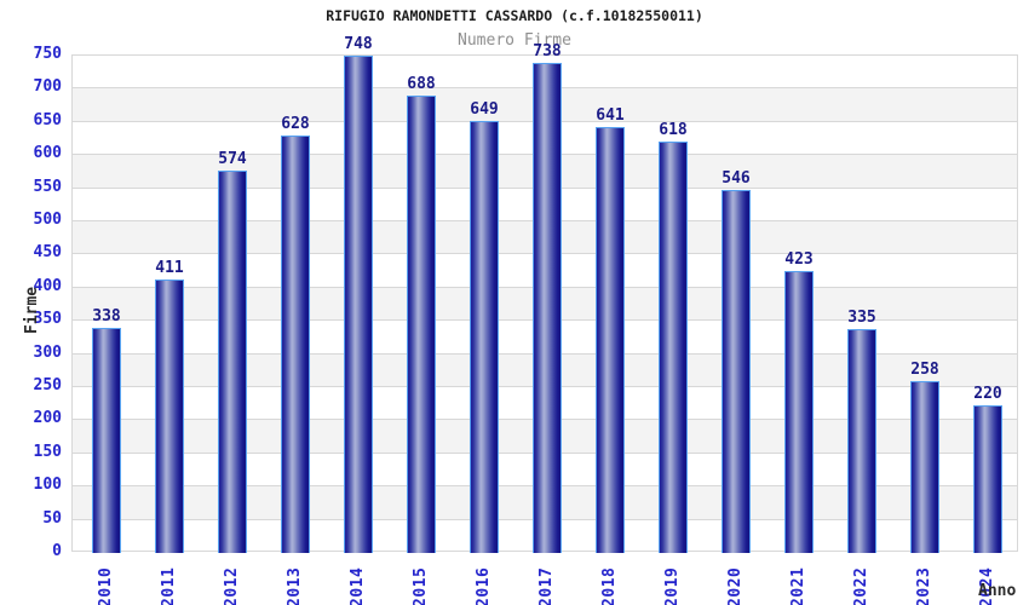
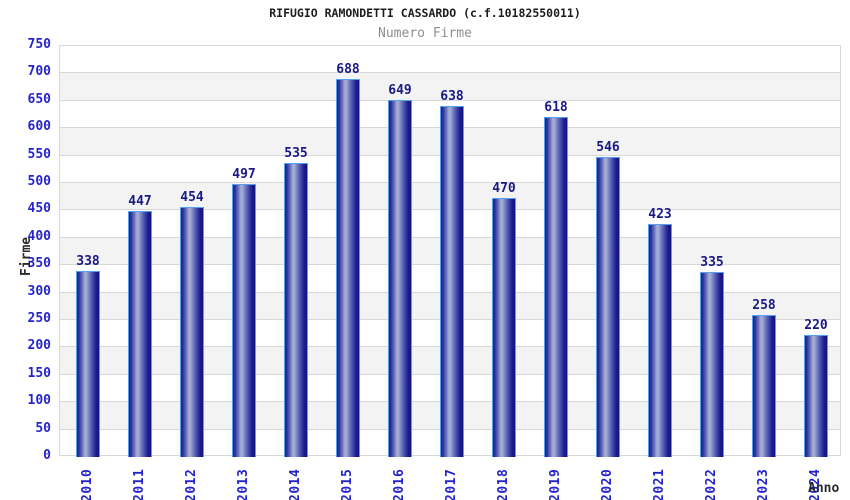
2011: 411 -> 447
2012: 574 -> 454
2013: 628 -> 497
2014: 748 -> 535
2017: 738 -> 638
2018: 641 -> 470
